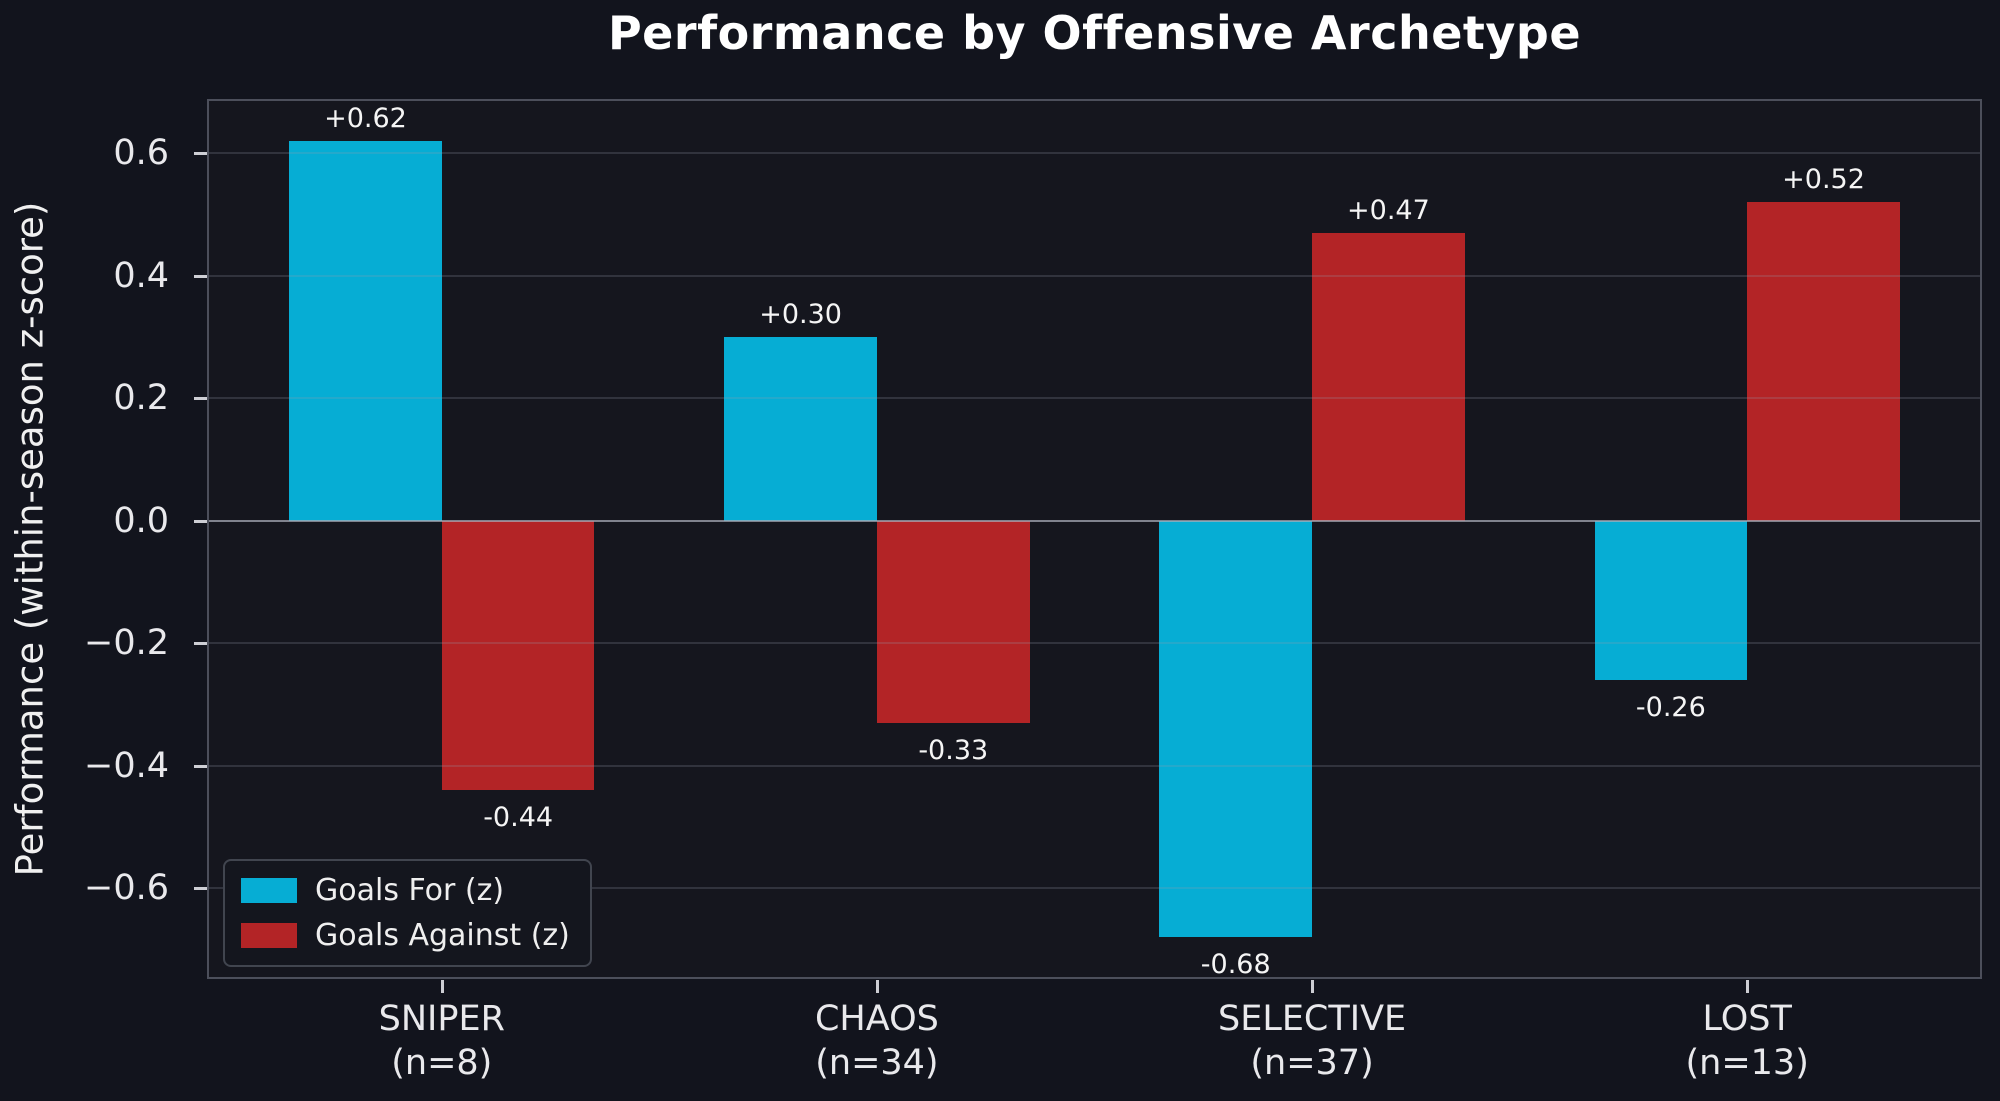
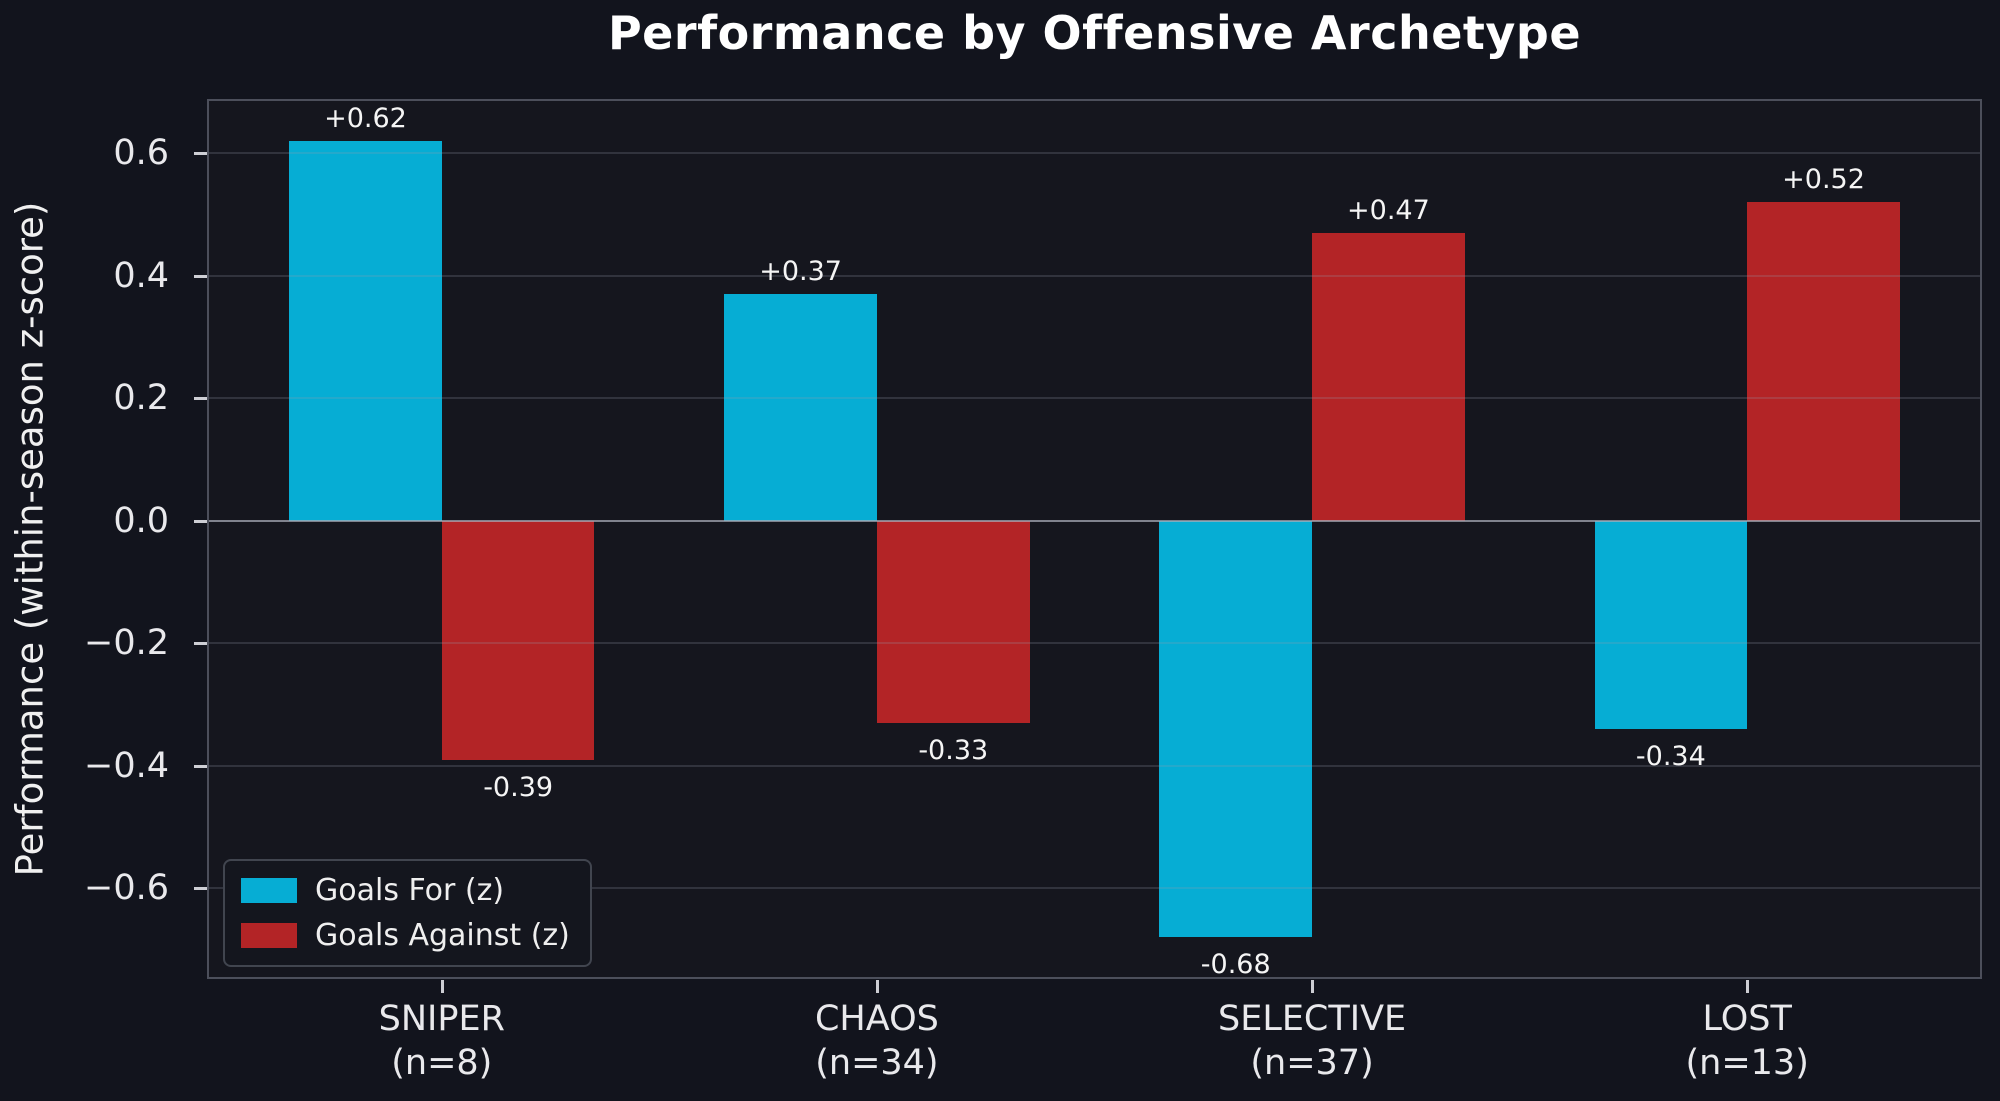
Goals Against (z)/SNIPER: -0.44 -> -0.39
Goals For (z)/CHAOS: +0.30 -> +0.37
Goals For (z)/LOST: -0.26 -> -0.34
